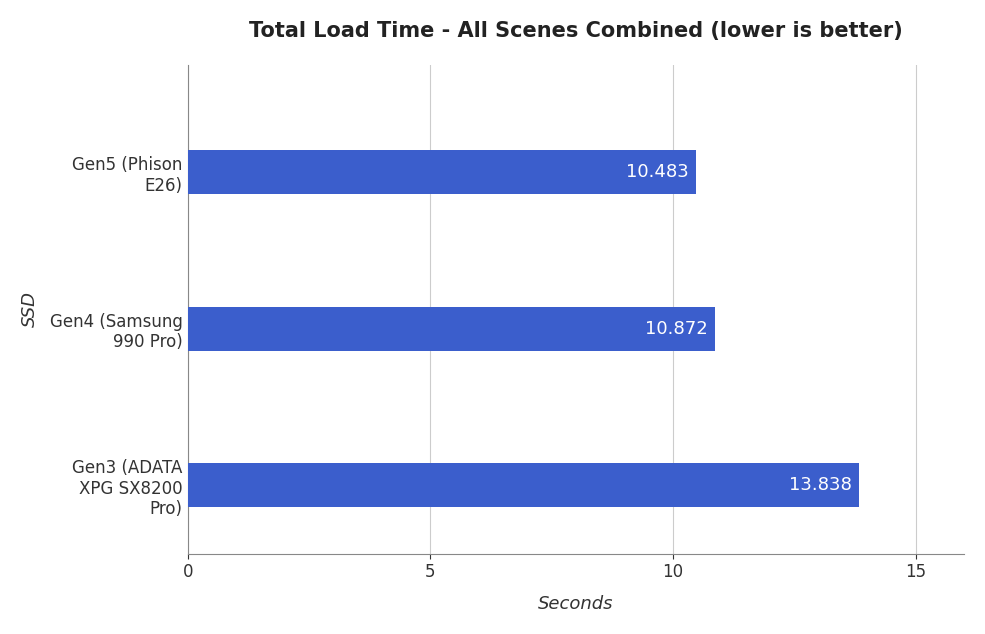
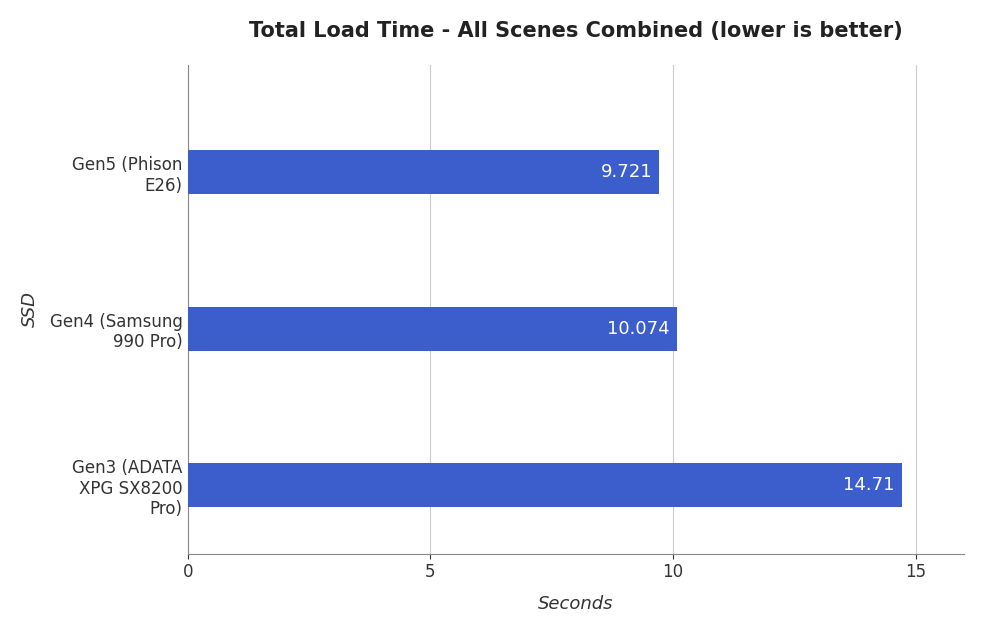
Gen5 (Phison E26): 10.483 -> 9.721
Gen4 (Samsung 990 Pro): 10.872 -> 10.074
Gen3 (ADATA XPG SX8200 Pro): 13.838 -> 14.71
